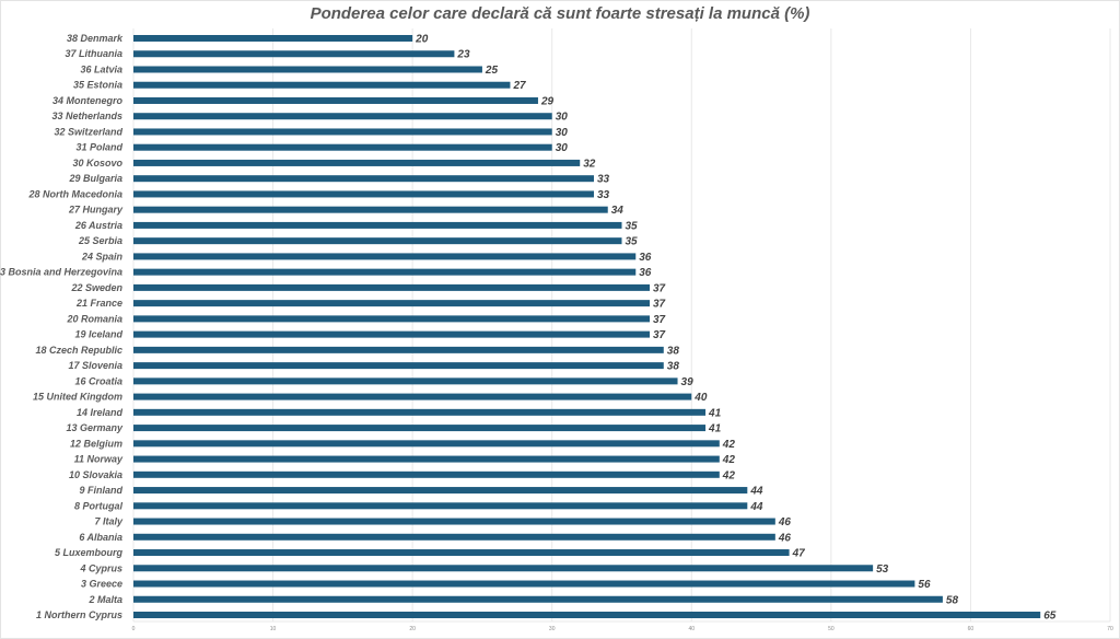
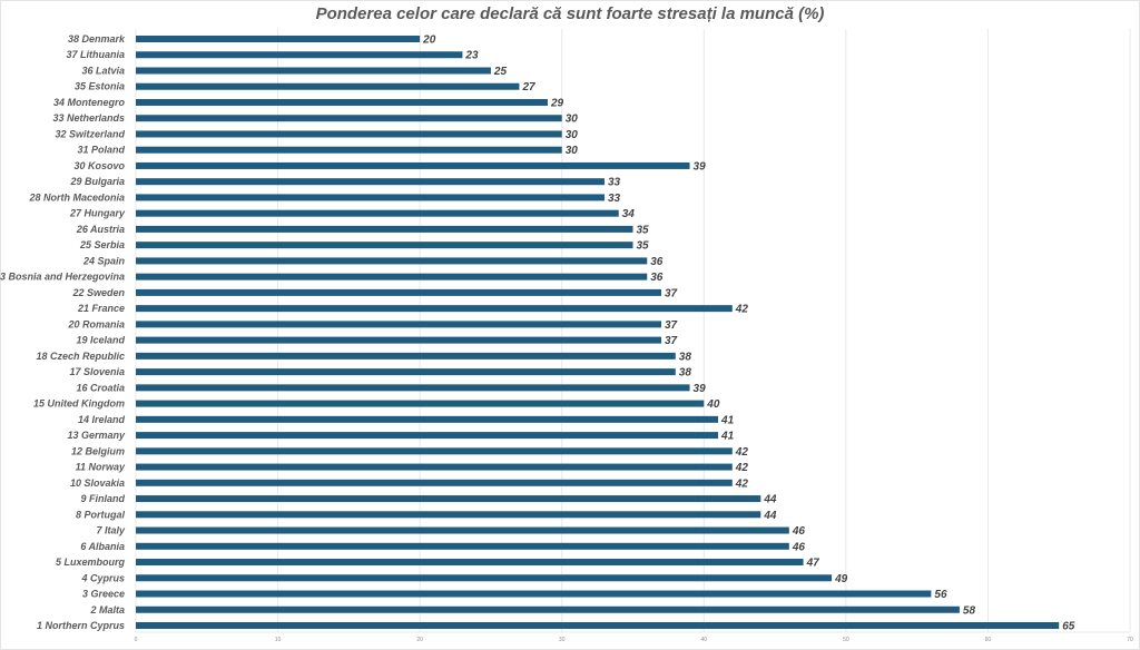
30 Kosovo: 32 -> 39
21 France: 37 -> 42
4 Cyprus: 53 -> 49
